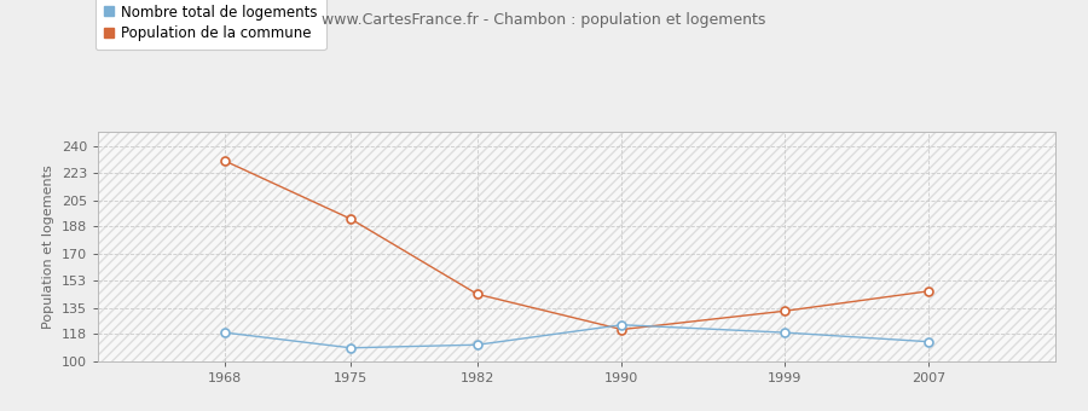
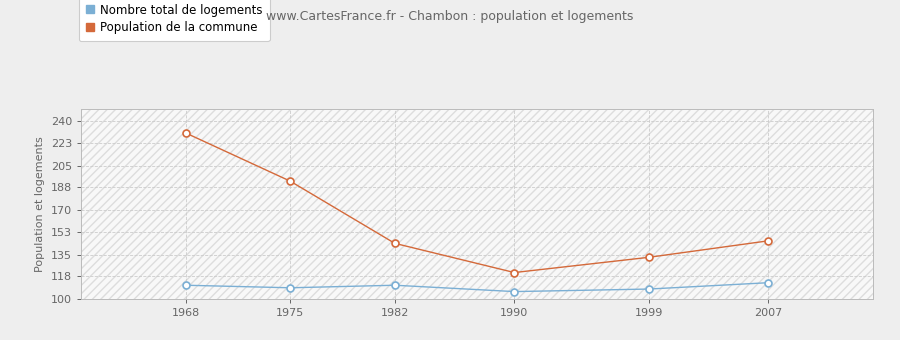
Nombre total de logements/1968: 119 -> 111
Nombre total de logements/1990: 124 -> 106
Nombre total de logements/1999: 119 -> 108
